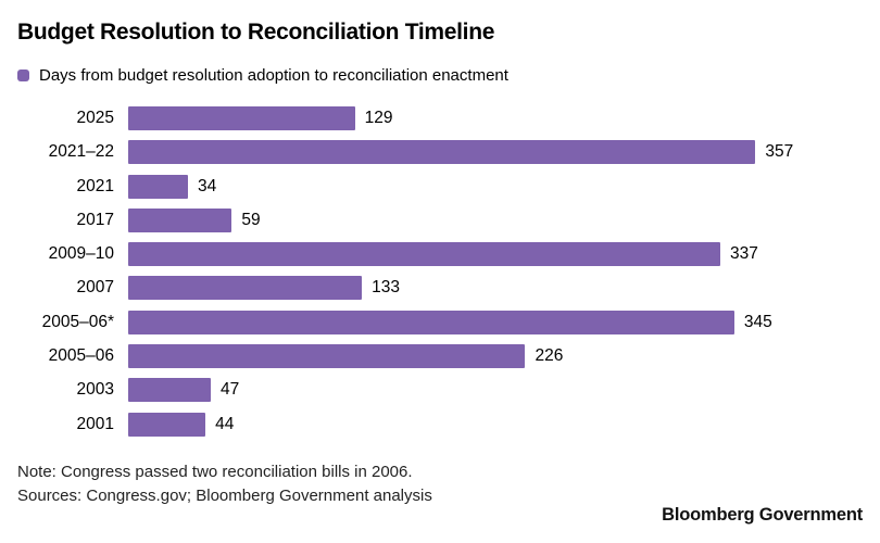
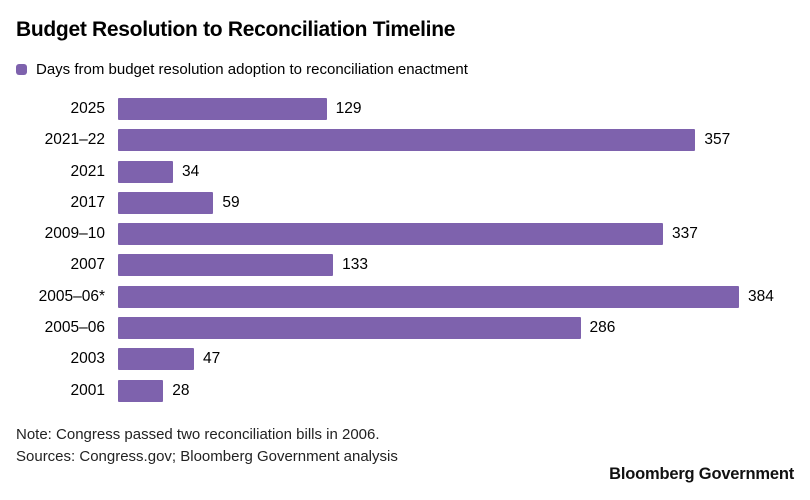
2005–06*: 345 -> 384
2005–06: 226 -> 286
2001: 44 -> 28
